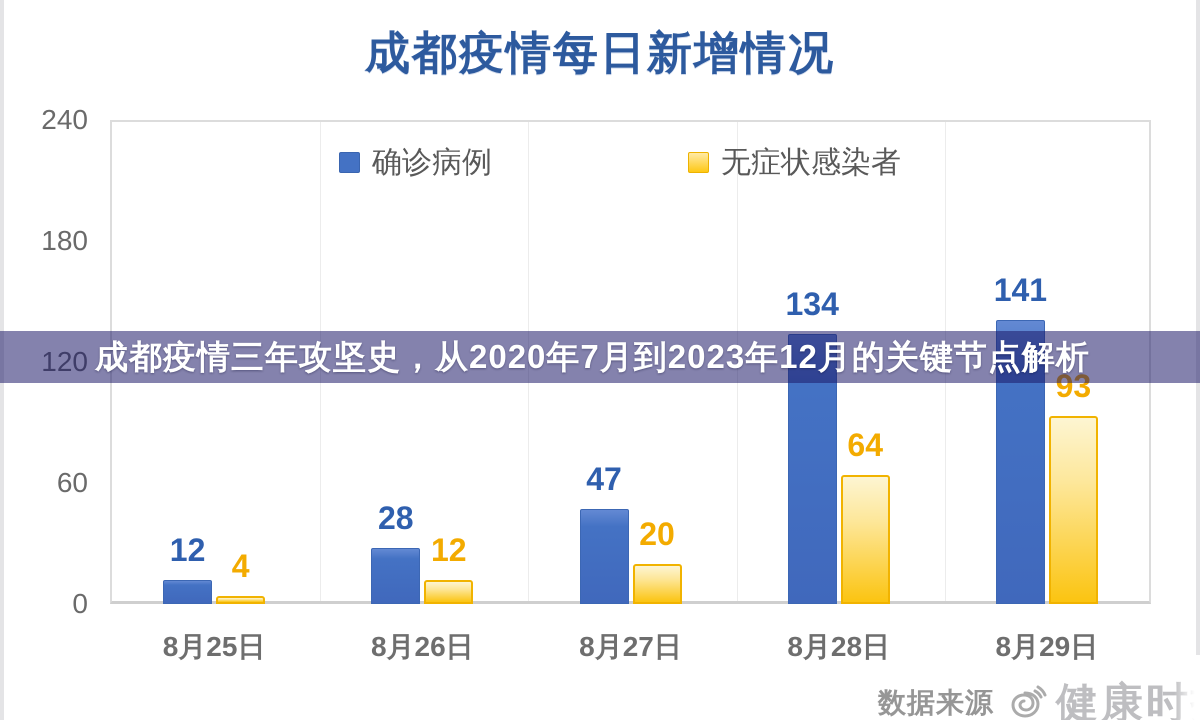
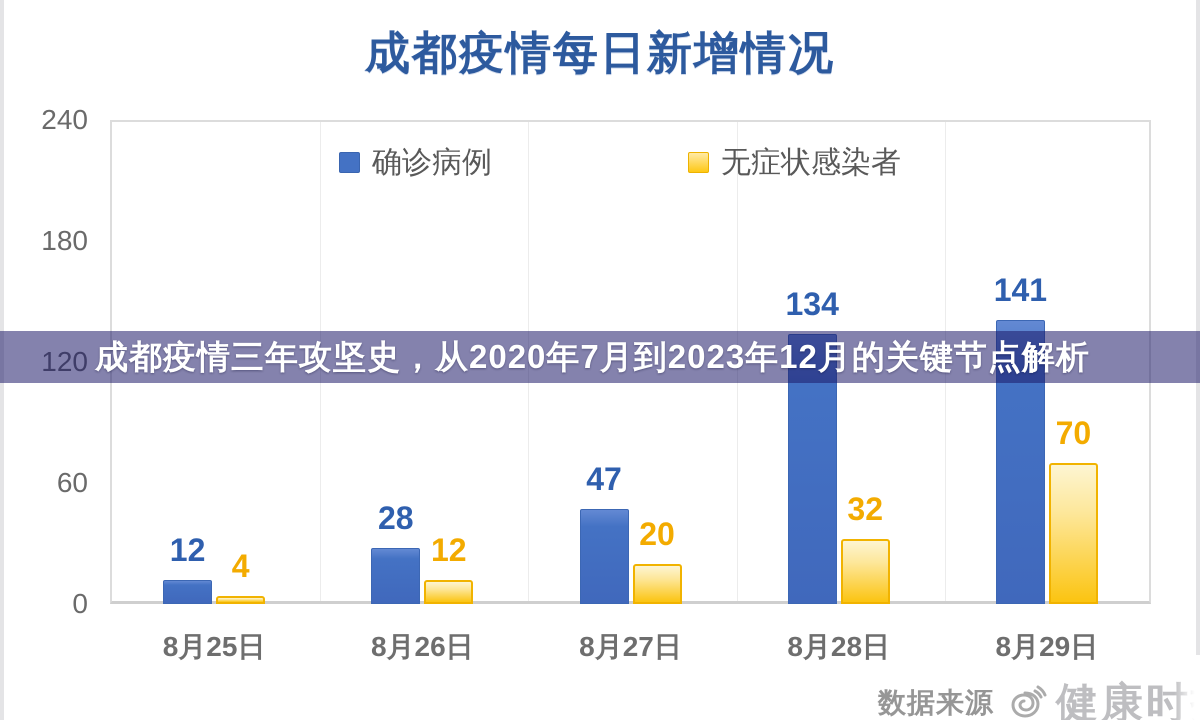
无症状感染者/8月28日: 64 -> 32
无症状感染者/8月29日: 93 -> 70
